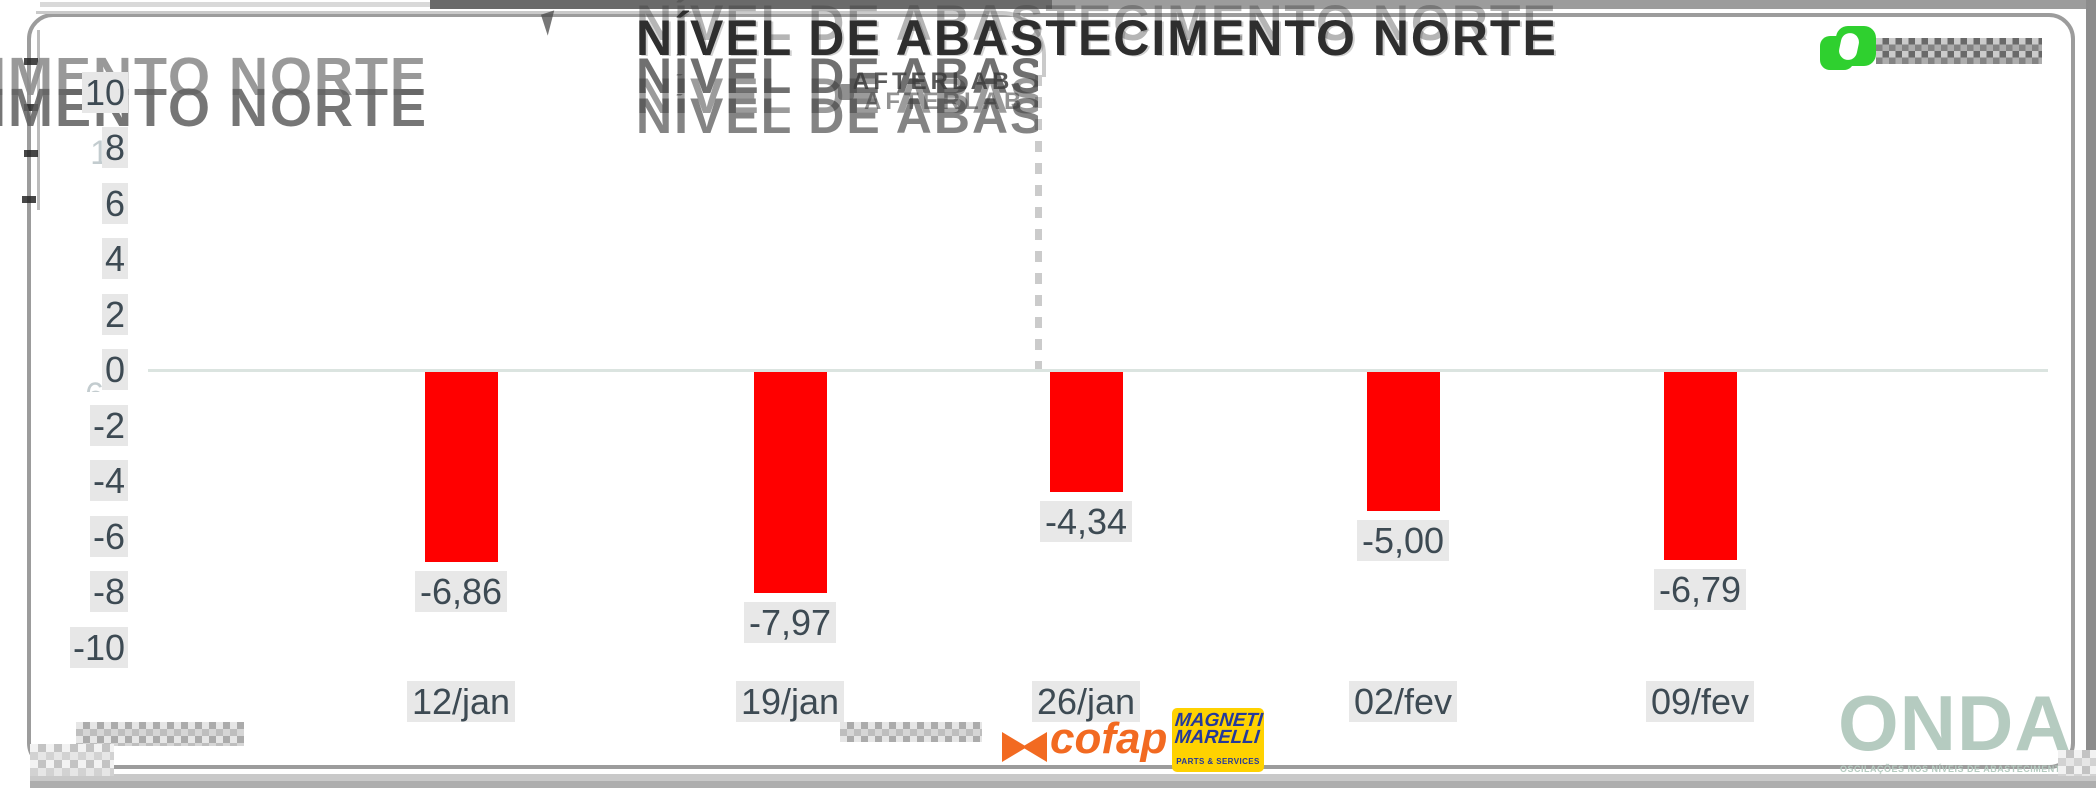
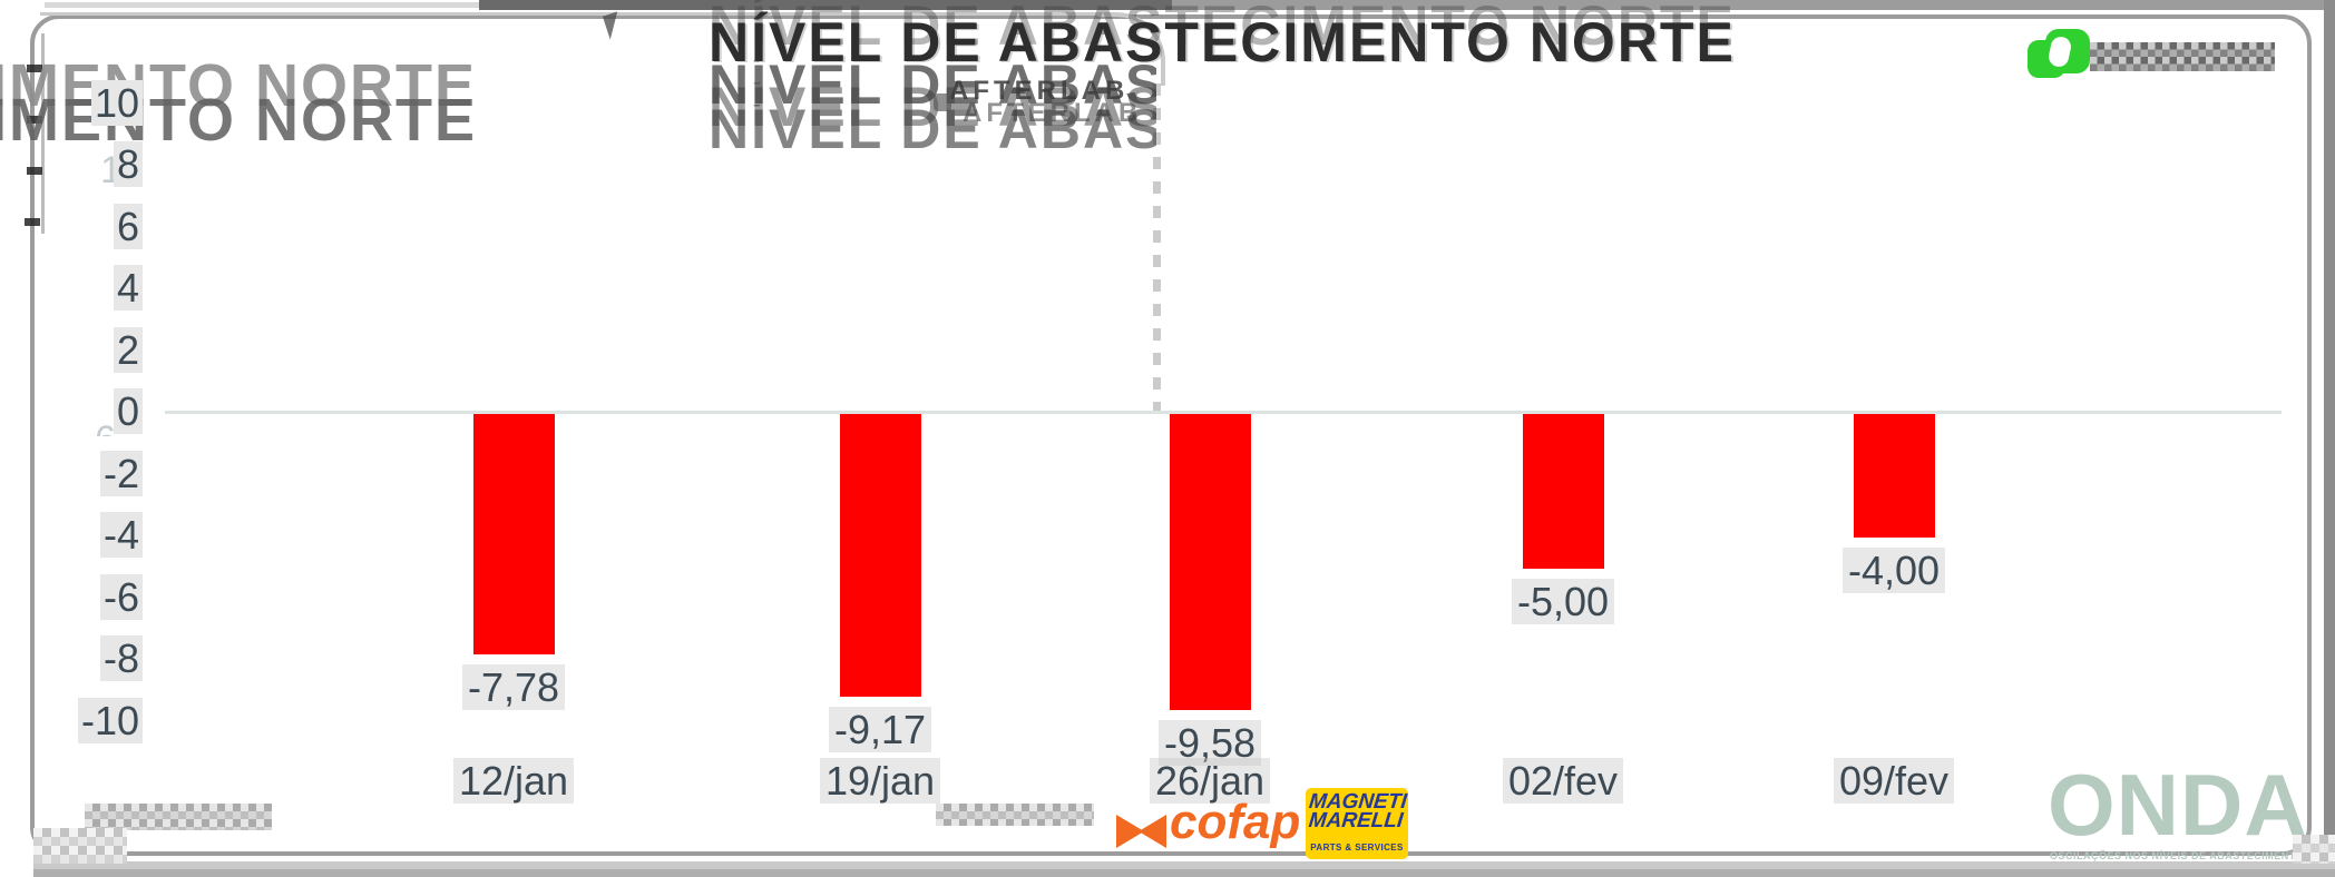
12/jan: -6,86 -> -7,78
19/jan: -7,97 -> -9,17
26/jan: -4,34 -> -9,58
09/fev: -6,79 -> -4,00
